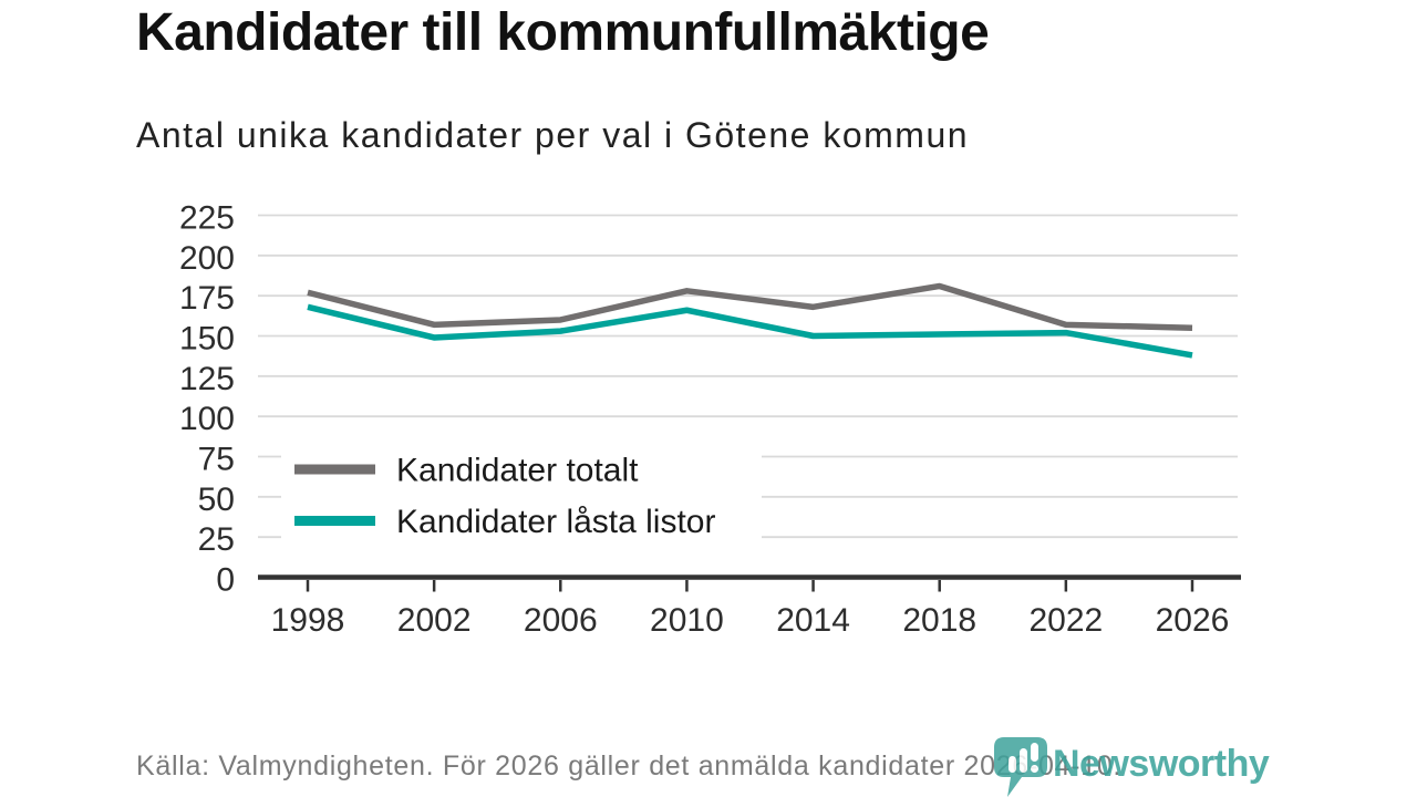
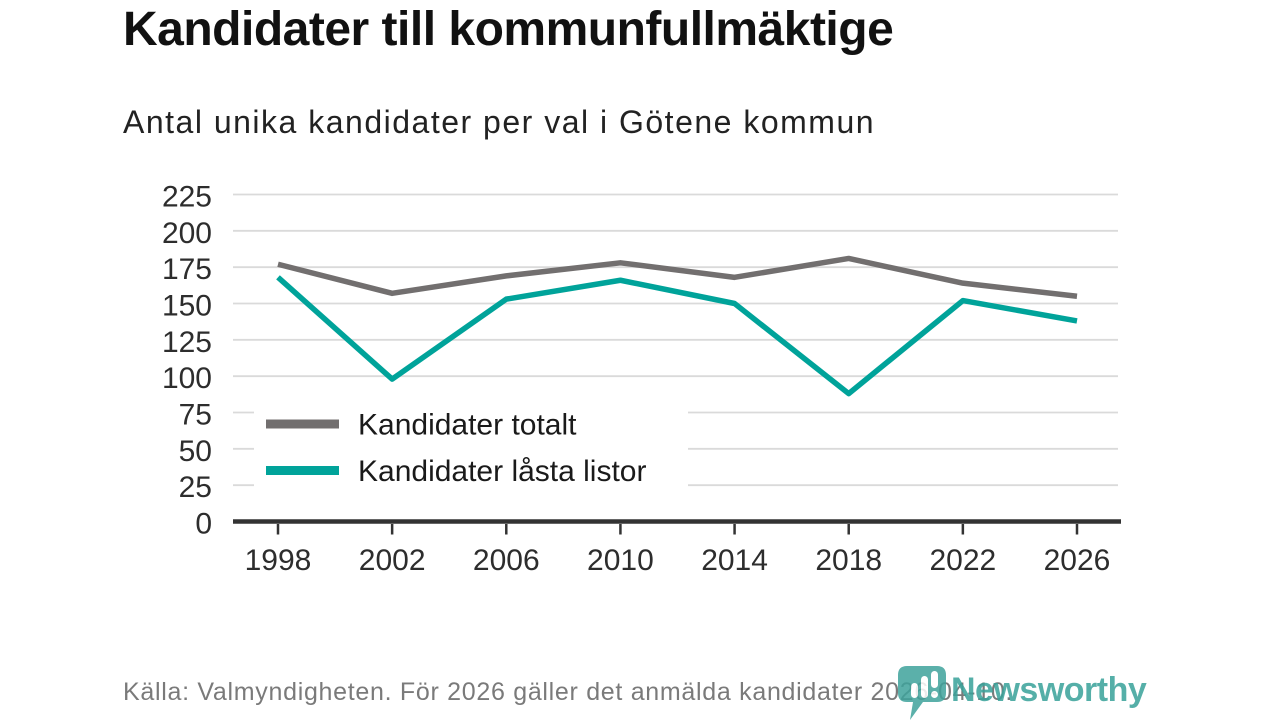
Kandidater låsta listor/2002: 149 -> 98
Kandidater totalt/2006: 160 -> 169
Kandidater låsta listor/2018: 151 -> 88
Kandidater totalt/2022: 157 -> 164
